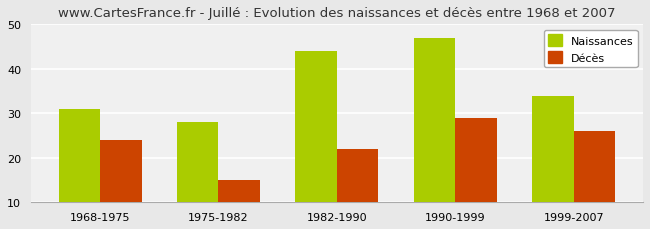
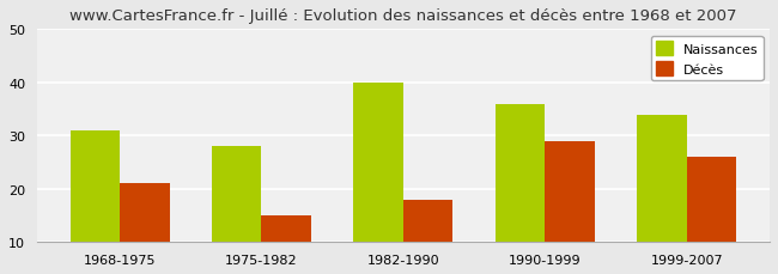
Décès/1968-1975: 24 -> 21
Naissances/1982-1990: 44 -> 40
Décès/1982-1990: 22 -> 18
Naissances/1990-1999: 47 -> 36
